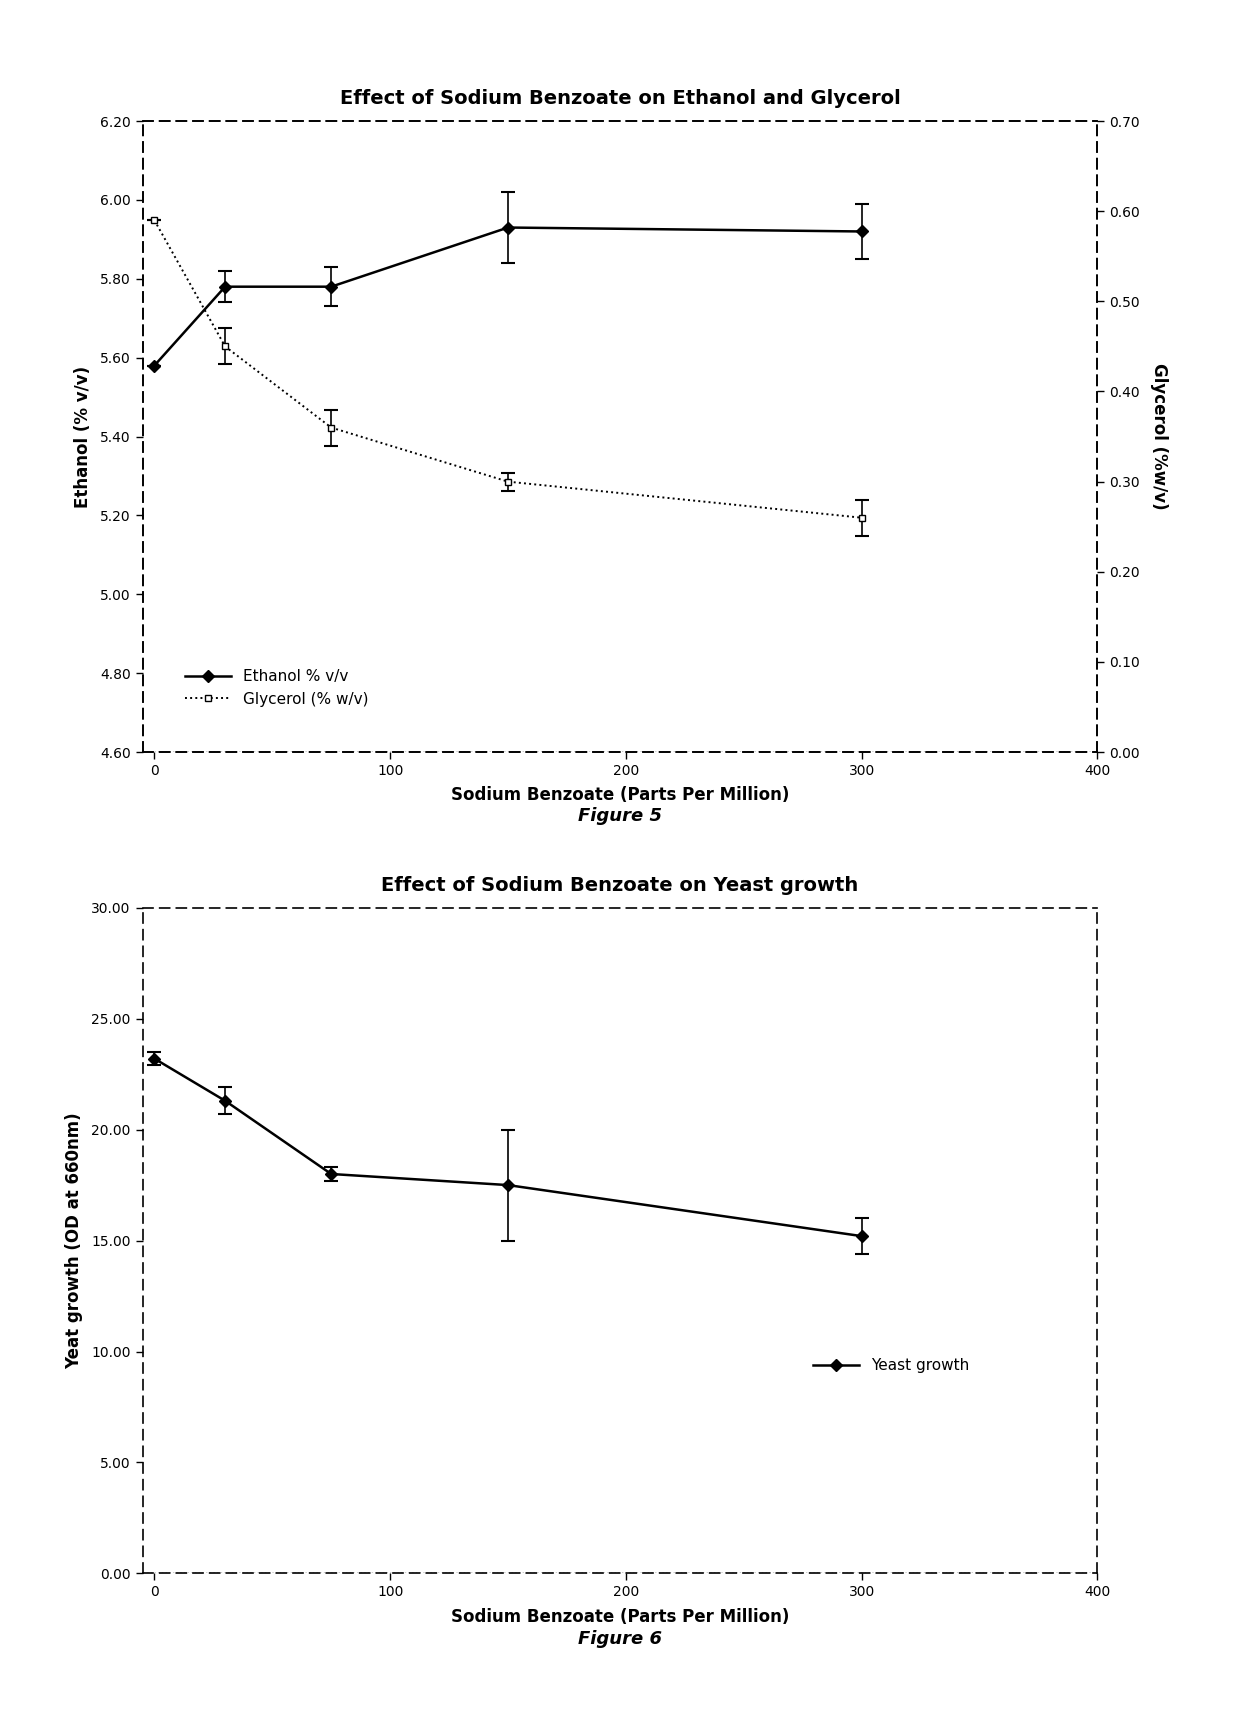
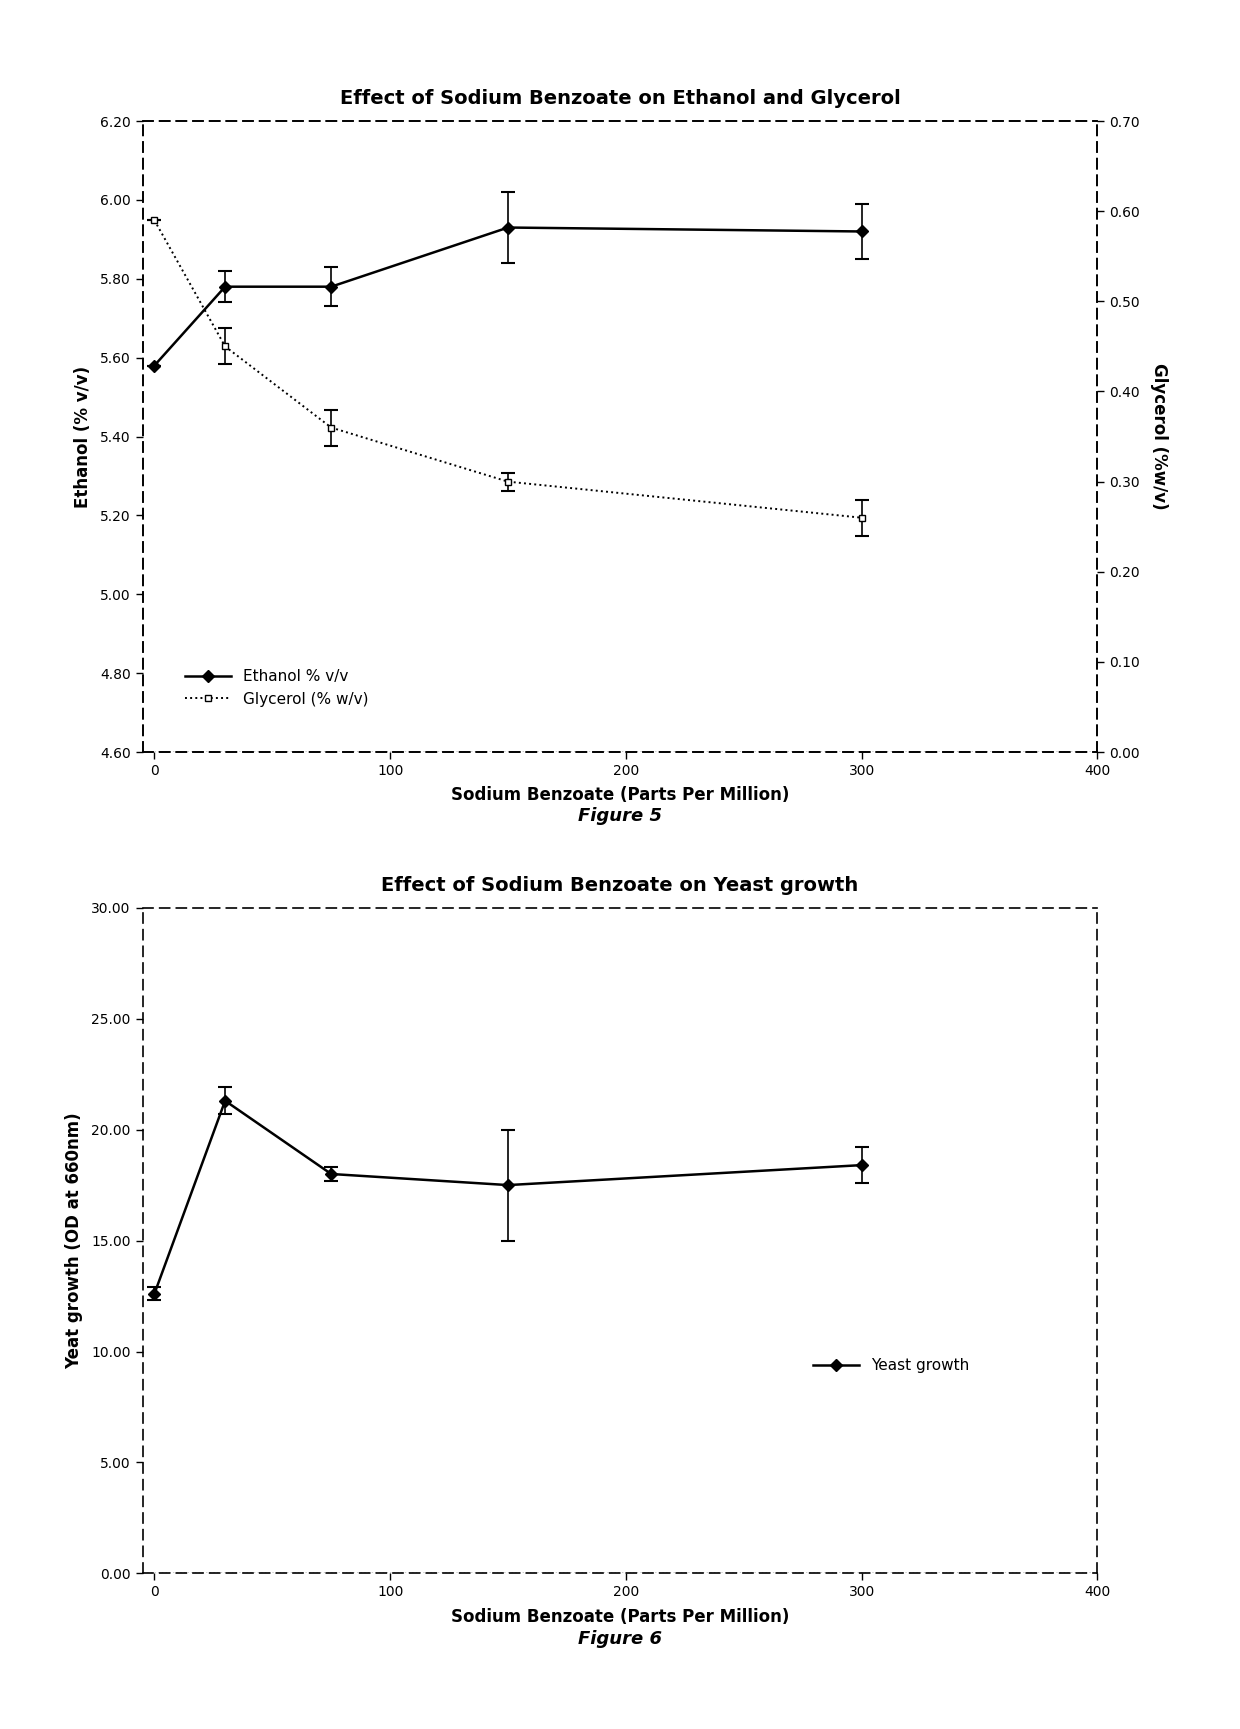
Effect of Sodium Benzoate on Yeast growth/0: 23.2 -> 12.6
Effect of Sodium Benzoate on Yeast growth/300: 15.2 -> 18.4
